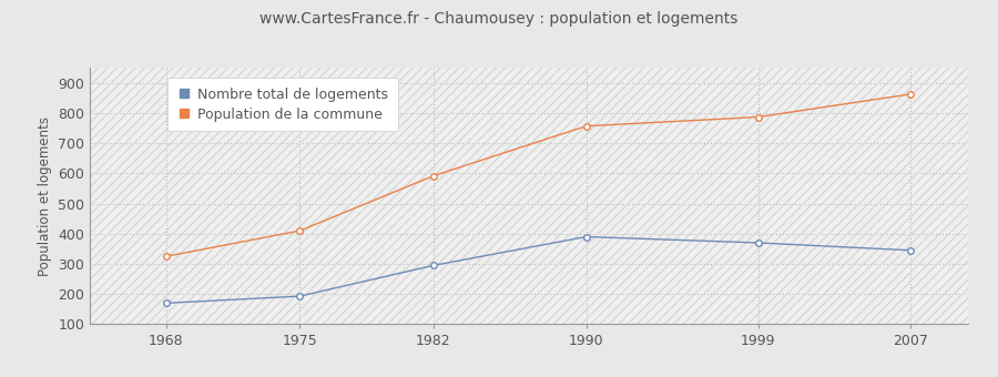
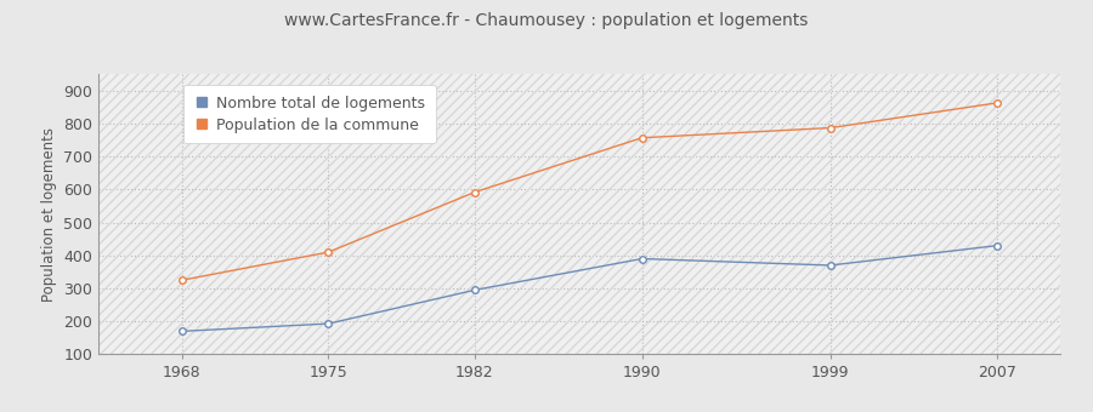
Nombre total de logements/2007: 345 -> 430
